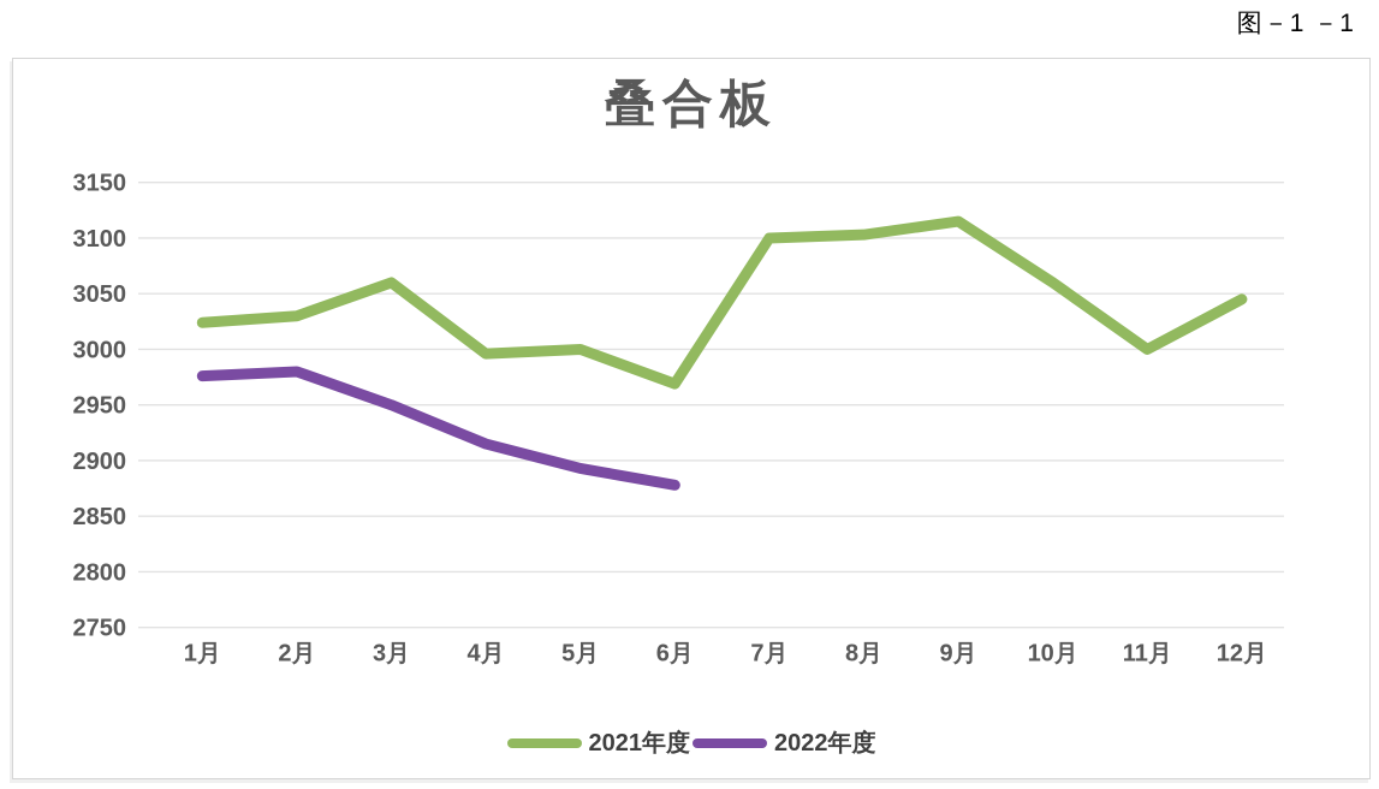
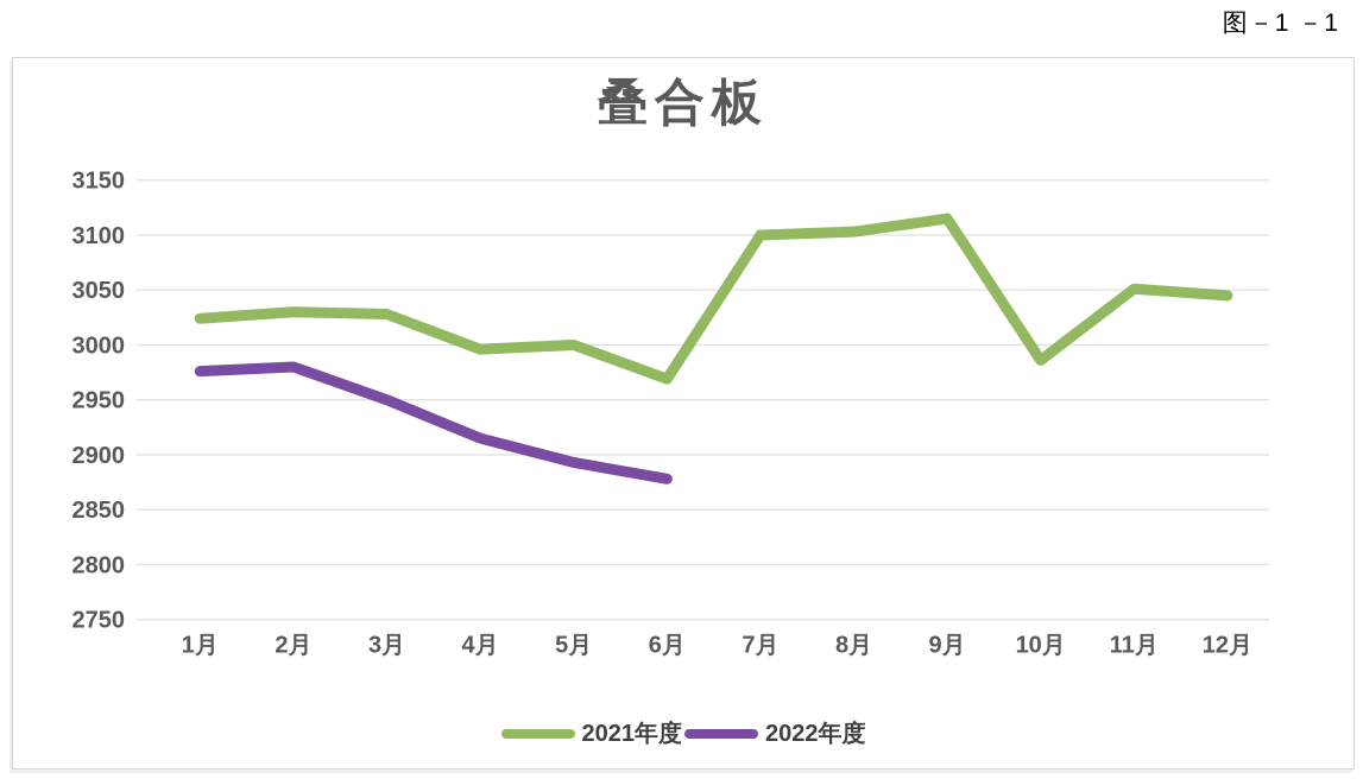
2021年度/3月: 3060 -> 3030
2021年度/10月: 3060 -> 2990
2021年度/11月: 3000 -> 3050
